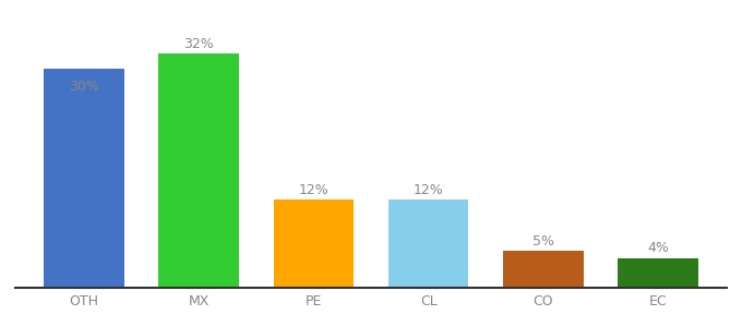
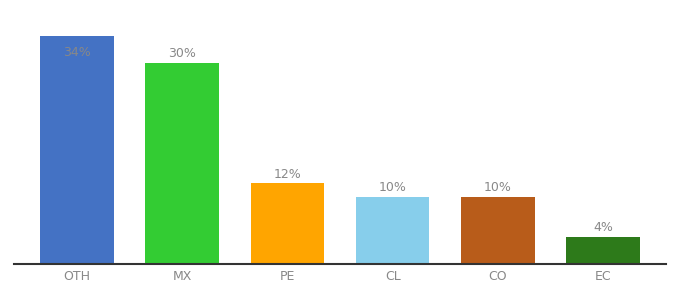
OTH: 30% -> 34%
MX: 32% -> 30%
CL: 12% -> 10%
CO: 5% -> 10%
